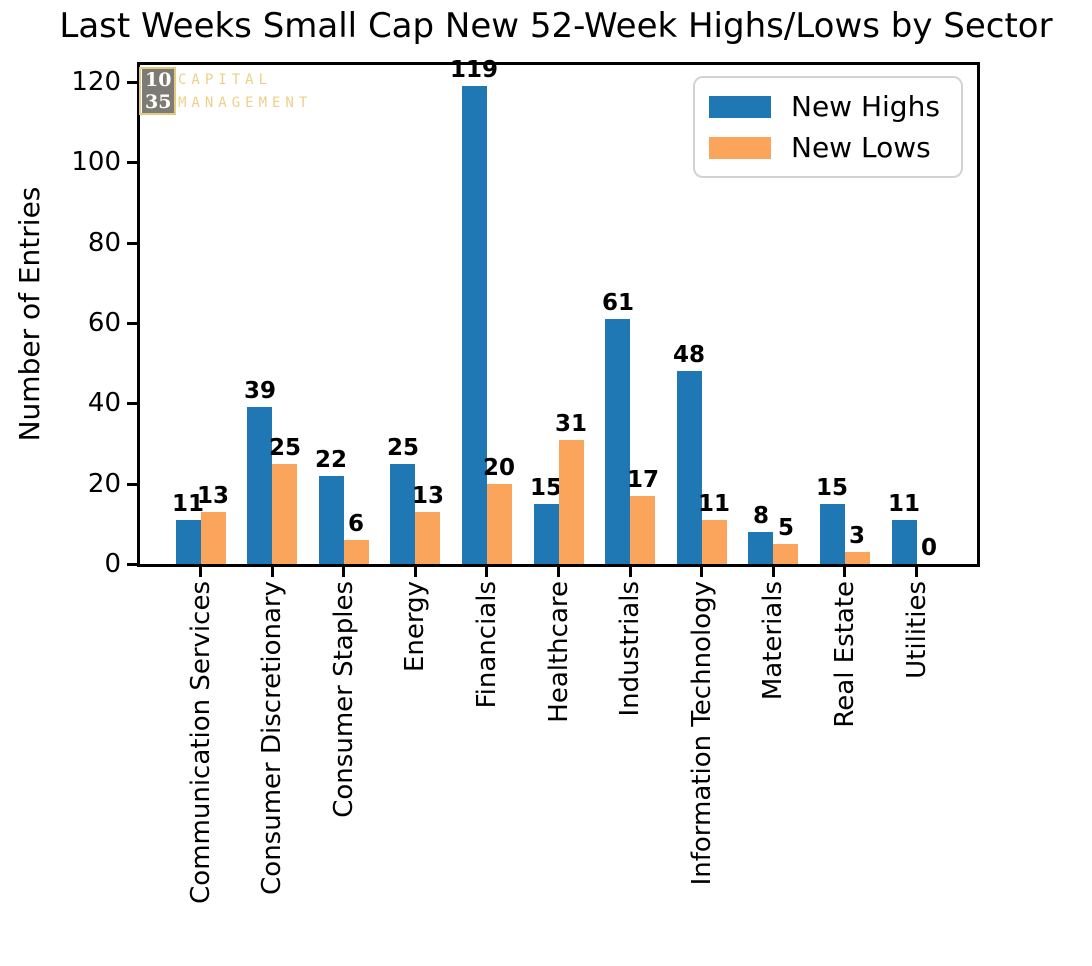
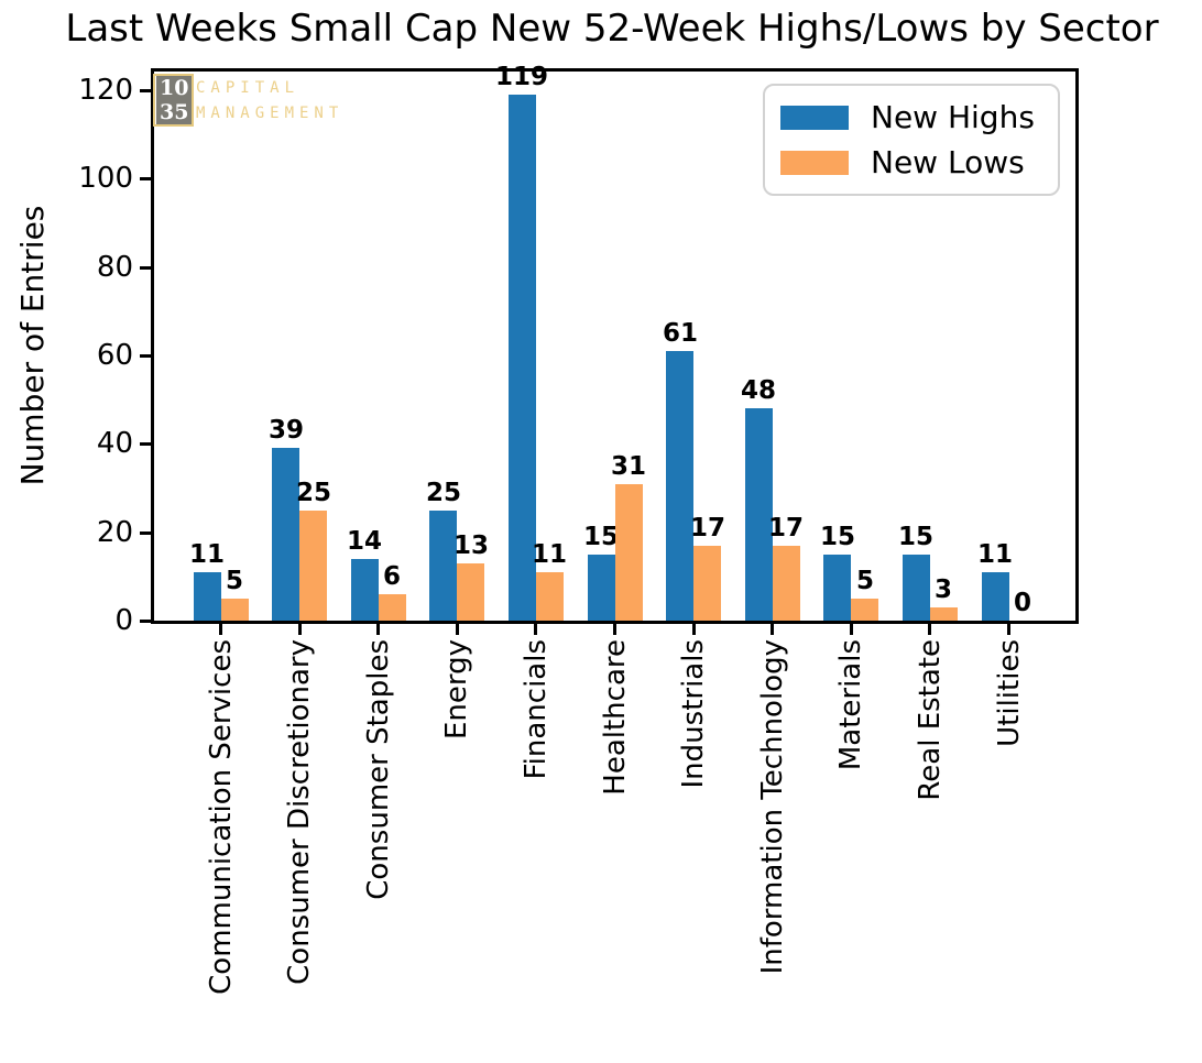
New Lows/Communication Services: 13 -> 5
New Highs/Consumer Staples: 22 -> 14
New Lows/Financials: 20 -> 11
New Lows/Information Technology: 11 -> 17
New Highs/Materials: 8 -> 15
